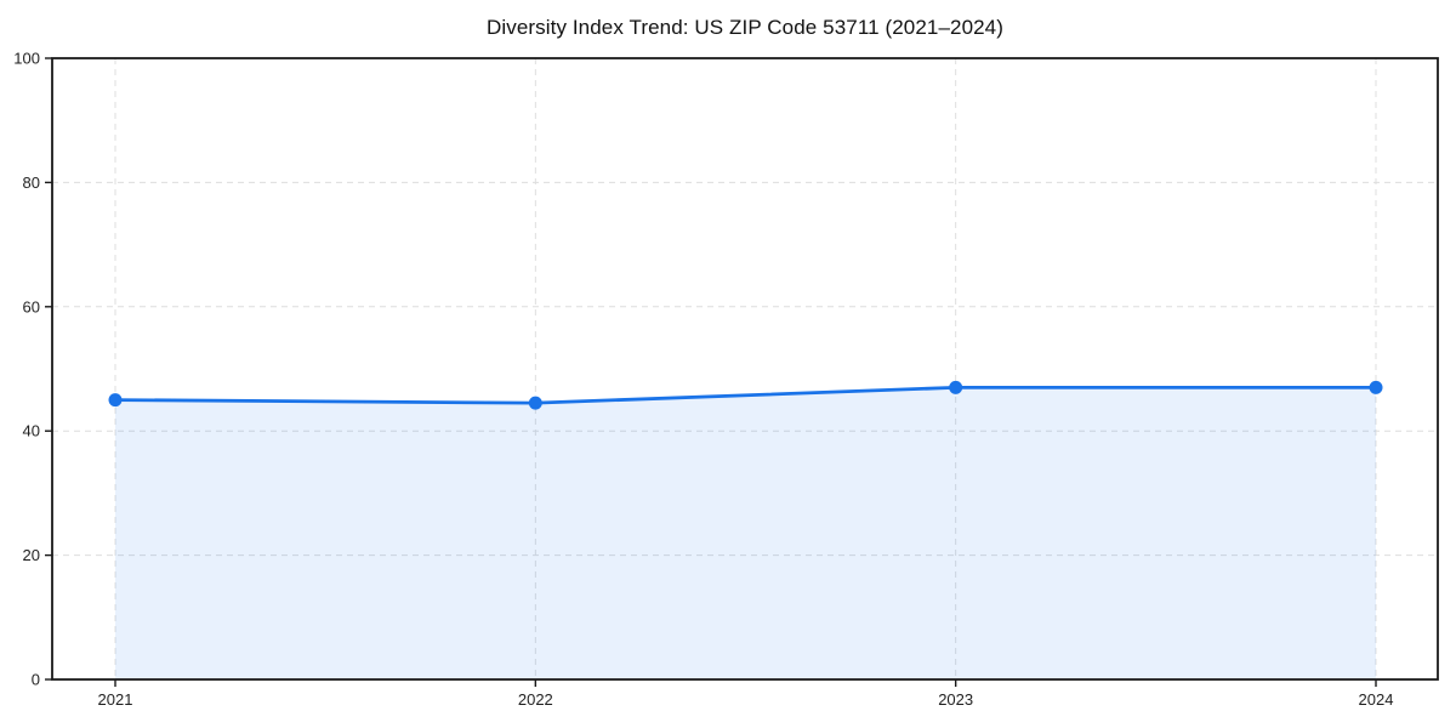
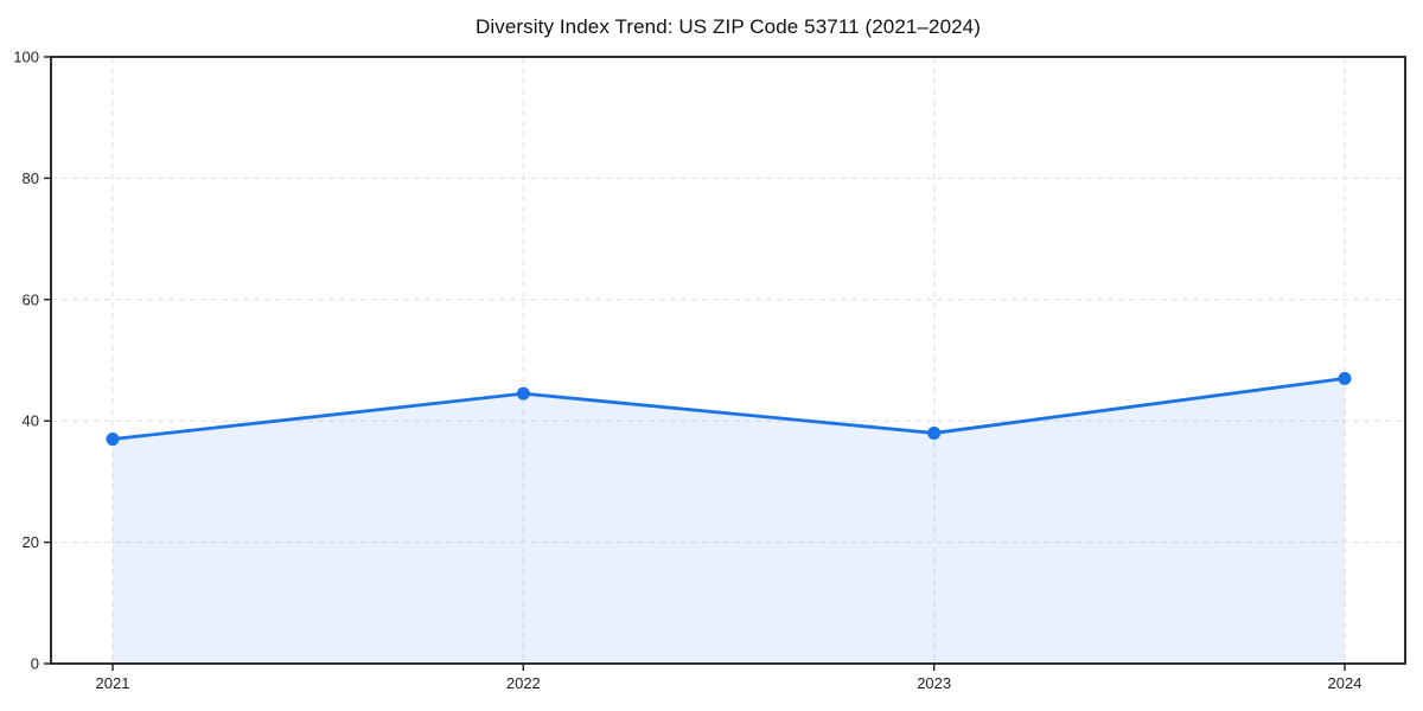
2021: 45 -> 37
2023: 47 -> 38
